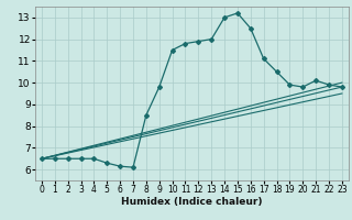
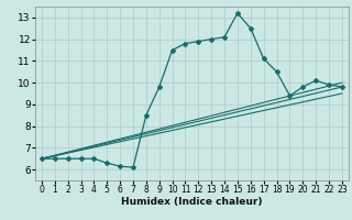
14: 13.0 -> 12.1
19: 9.9 -> 9.4
